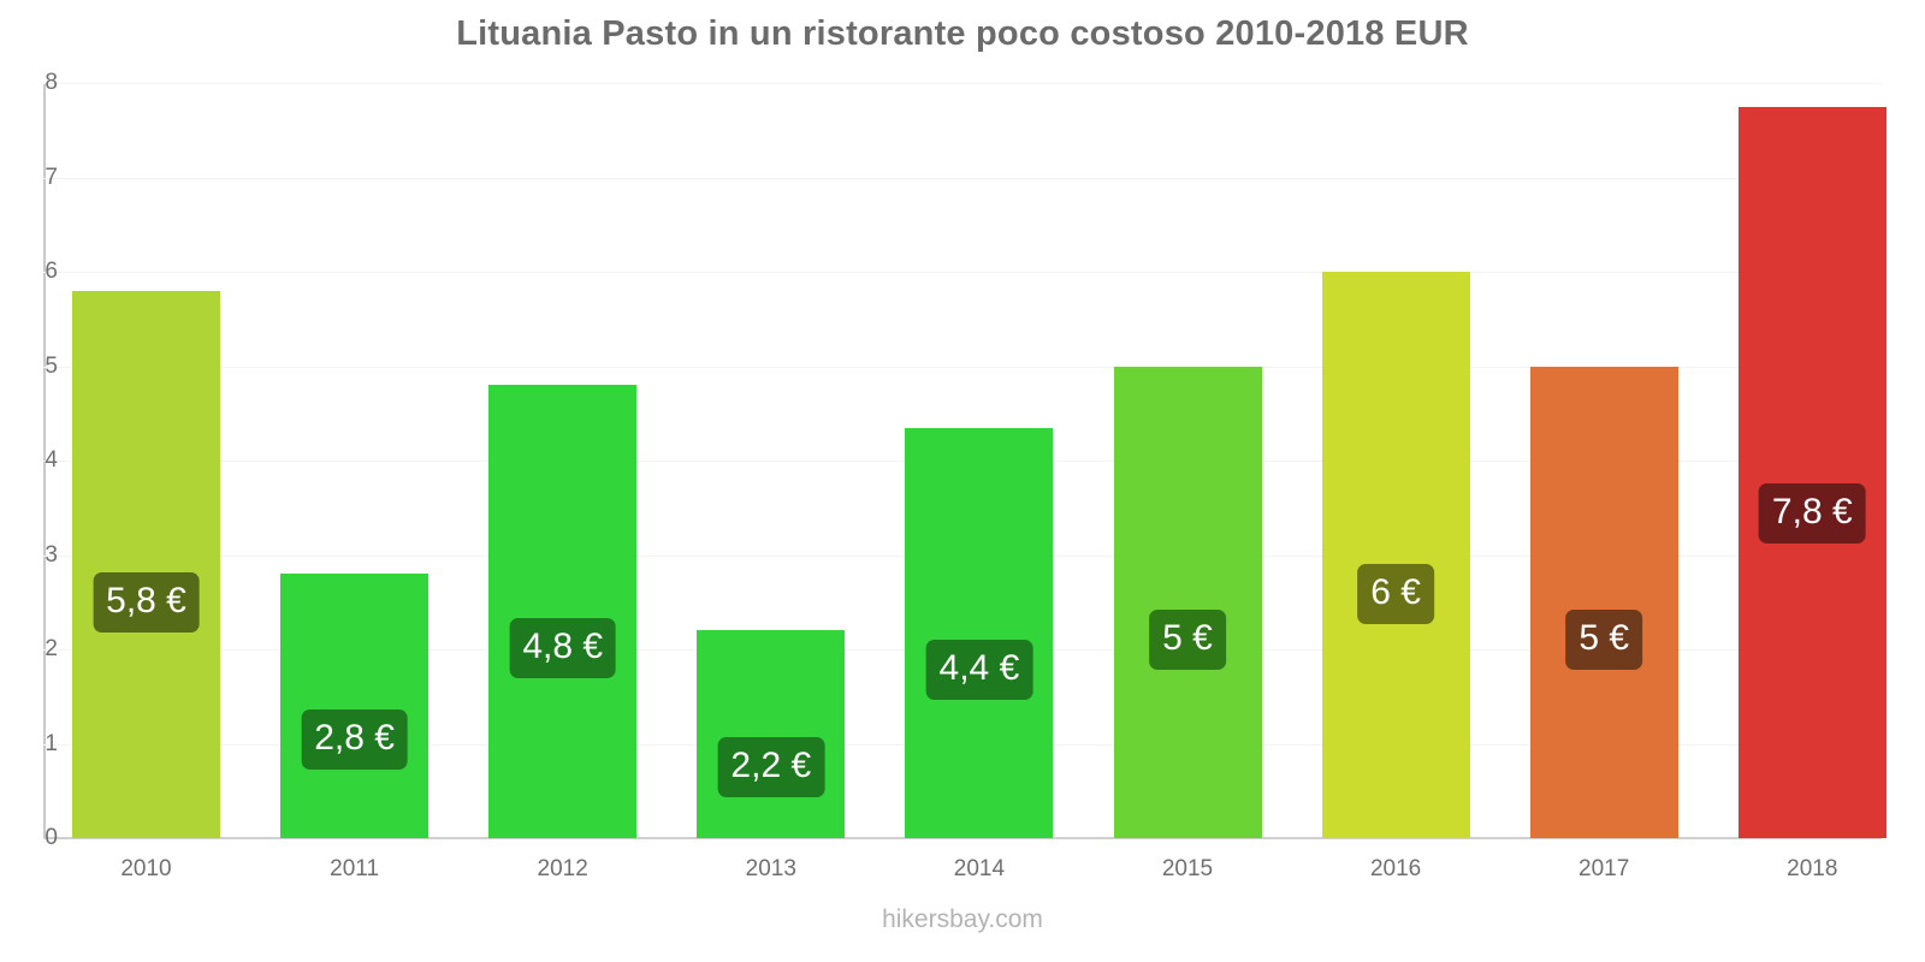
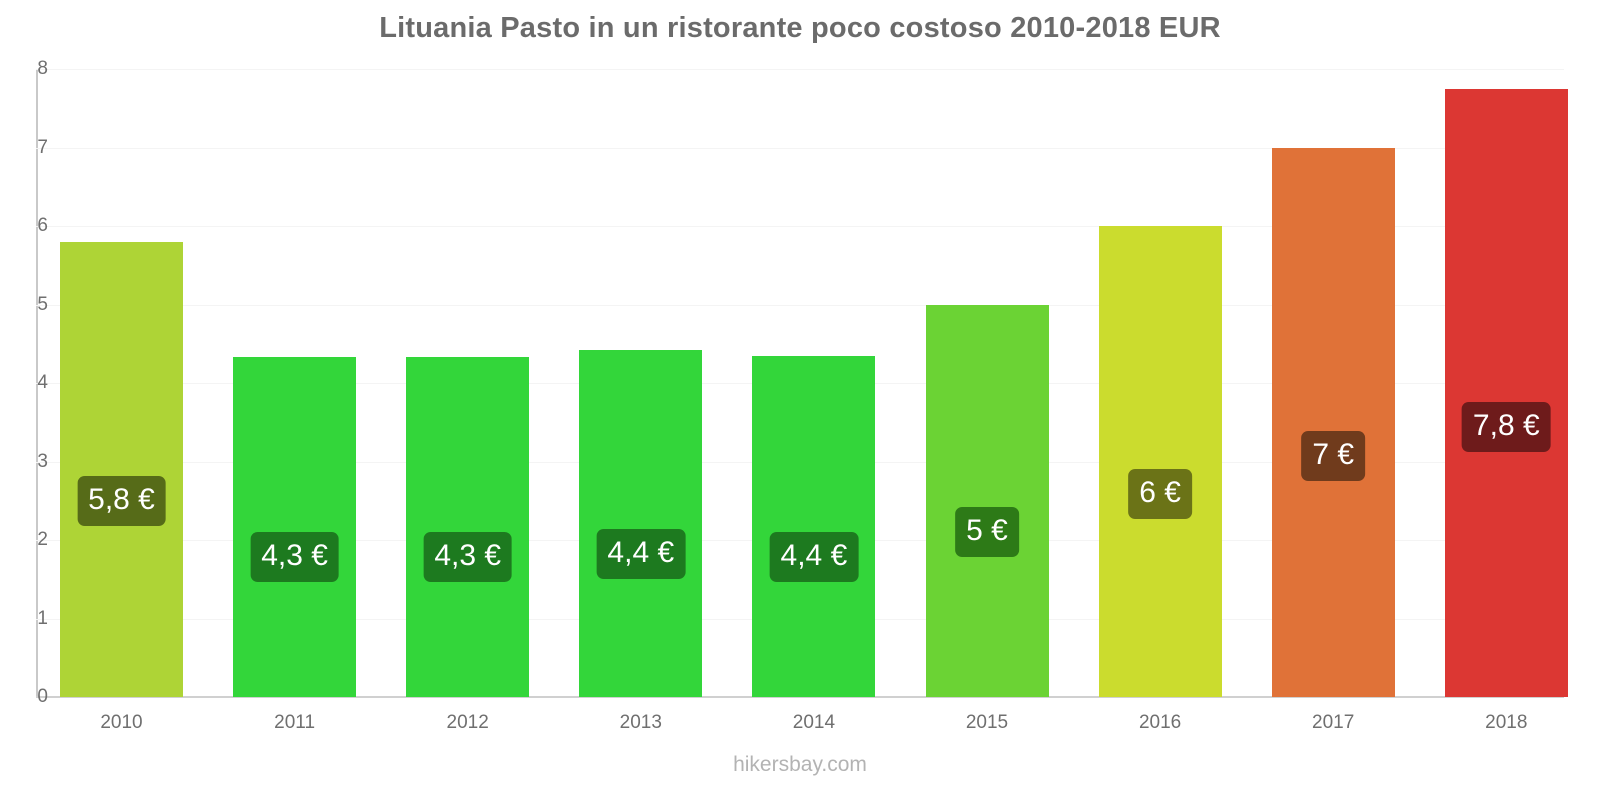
2011: 2,8 -> 4,3
2012: 4,8 -> 4,3
2013: 2,2 -> 4,4
2017: 5 -> 7
